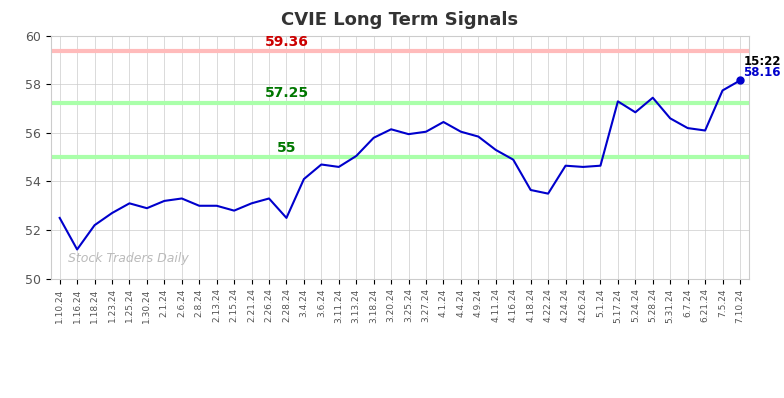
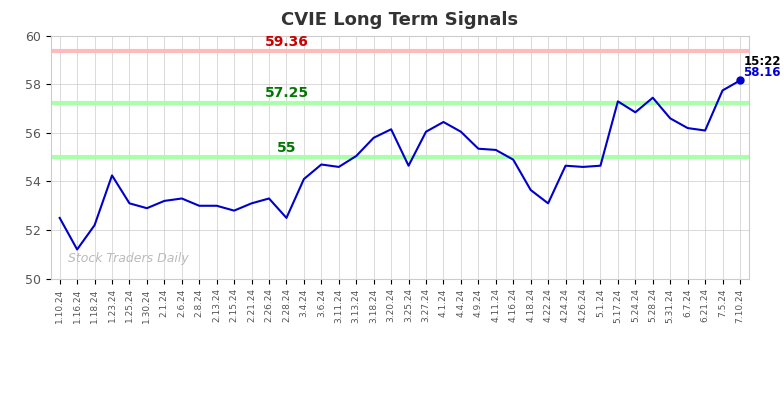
1.23.24: 52.70 -> 54.25
3.25.24: 55.95 -> 54.65
4.9.24: 55.85 -> 55.35
4.22.24: 53.50 -> 53.10
